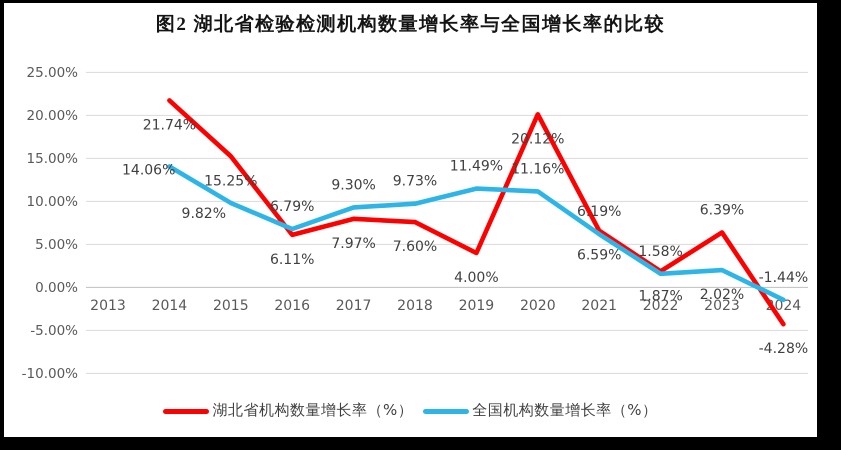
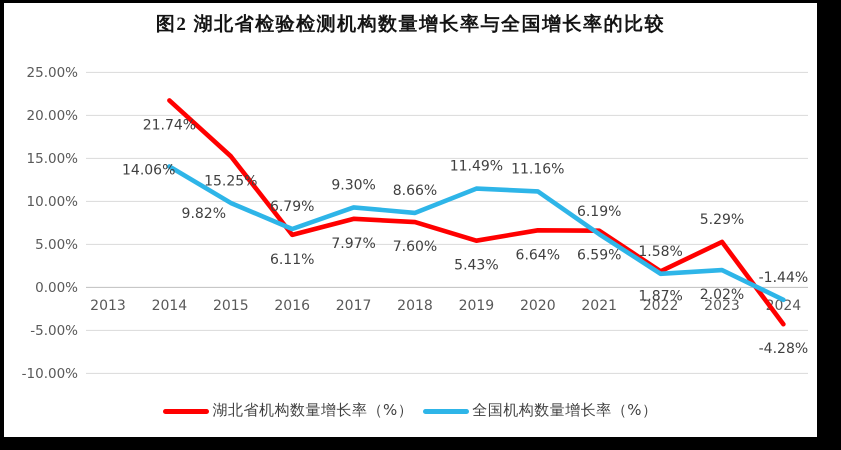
全国机构数量增长率（%）/2018: 9.73% -> 8.66%
湖北省机构数量增长率（%）/2019: 4.00% -> 5.43%
湖北省机构数量增长率（%）/2020: 20.12% -> 6.64%
湖北省机构数量增长率（%）/2023: 6.39% -> 5.29%
